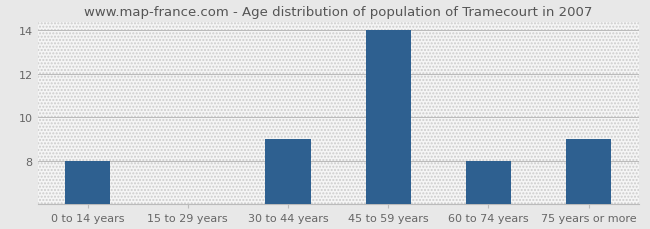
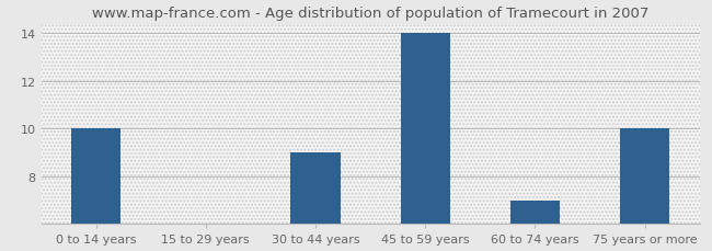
0 to 14 years: 8 -> 10
60 to 74 years: 8 -> 7
75 years or more: 9 -> 10
